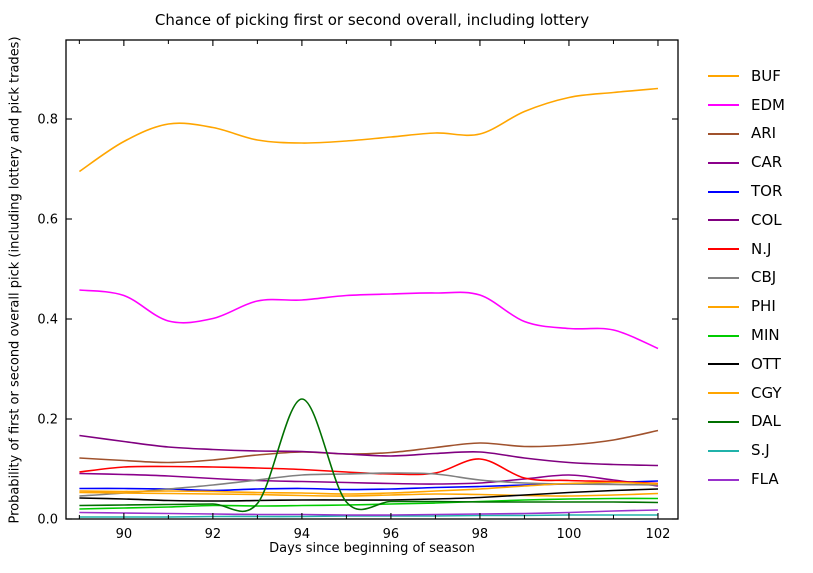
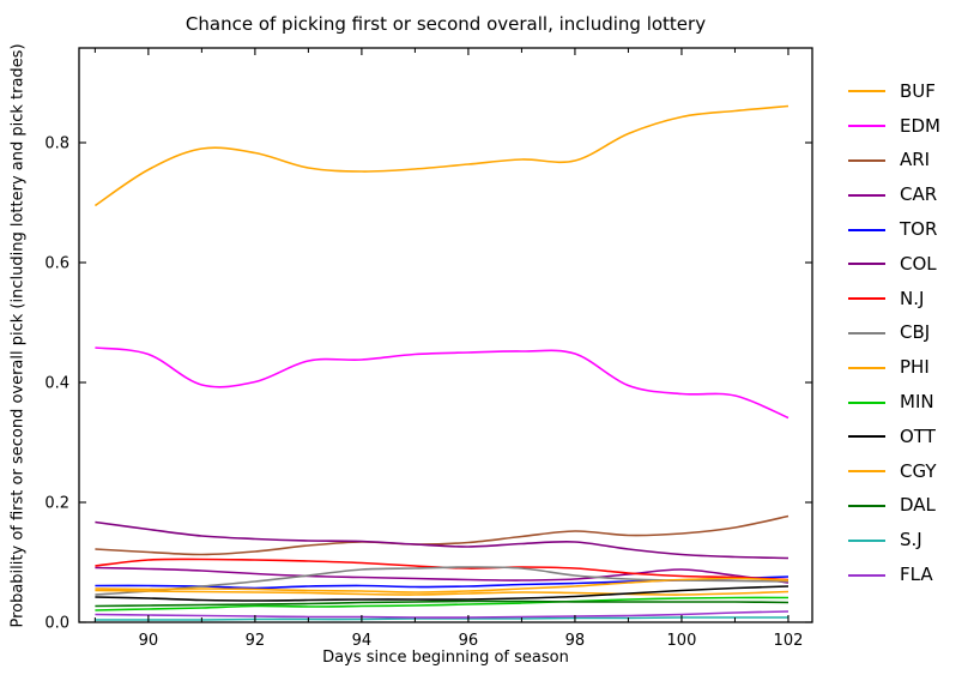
DAL/94: 0.24 -> 0.03
N.J/98: 0.12 -> 0.09
